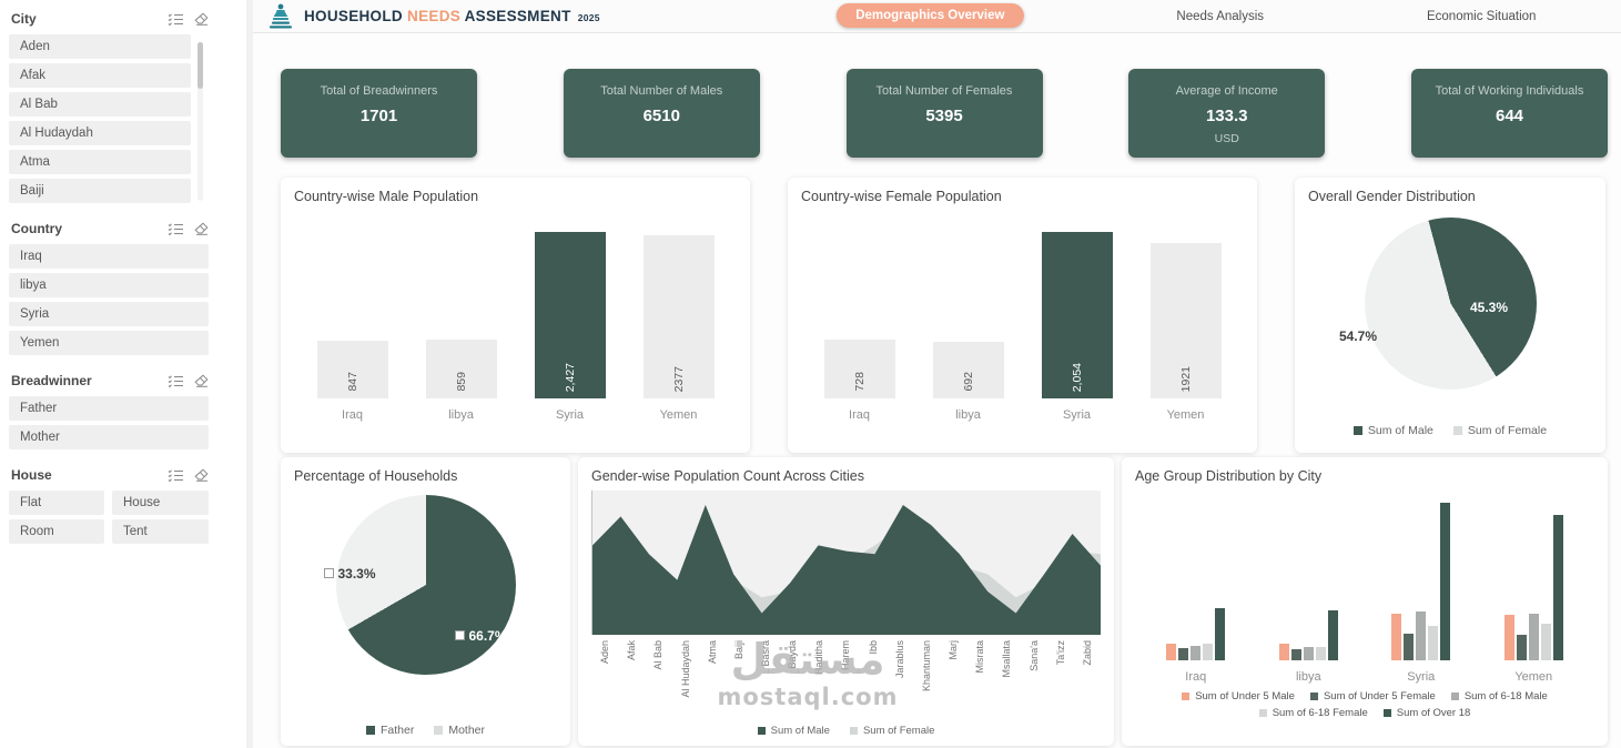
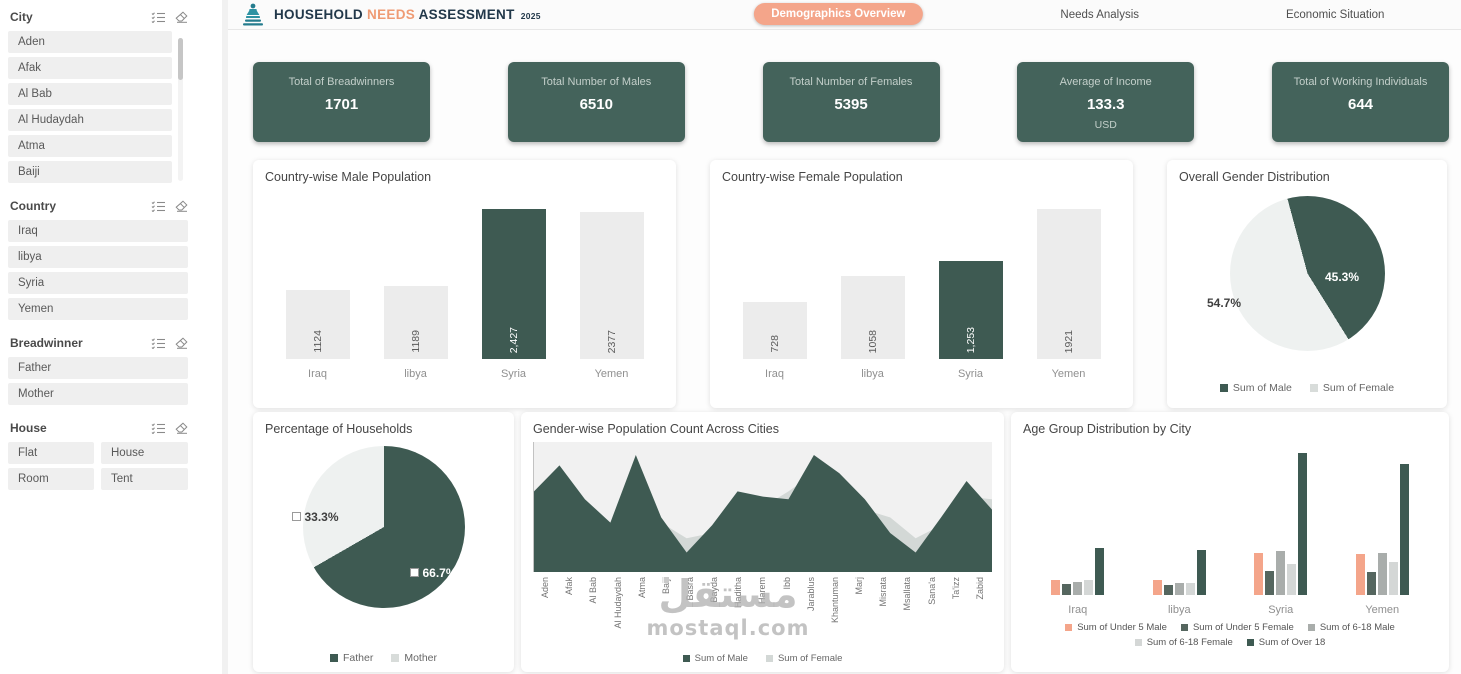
Country-wise Male Population/Iraq: 847 -> 1124
Country-wise Male Population/libya: 859 -> 1189
Country-wise Female Population/libya: 692 -> 1058
Country-wise Female Population/Syria: 2,054 -> 1,253
